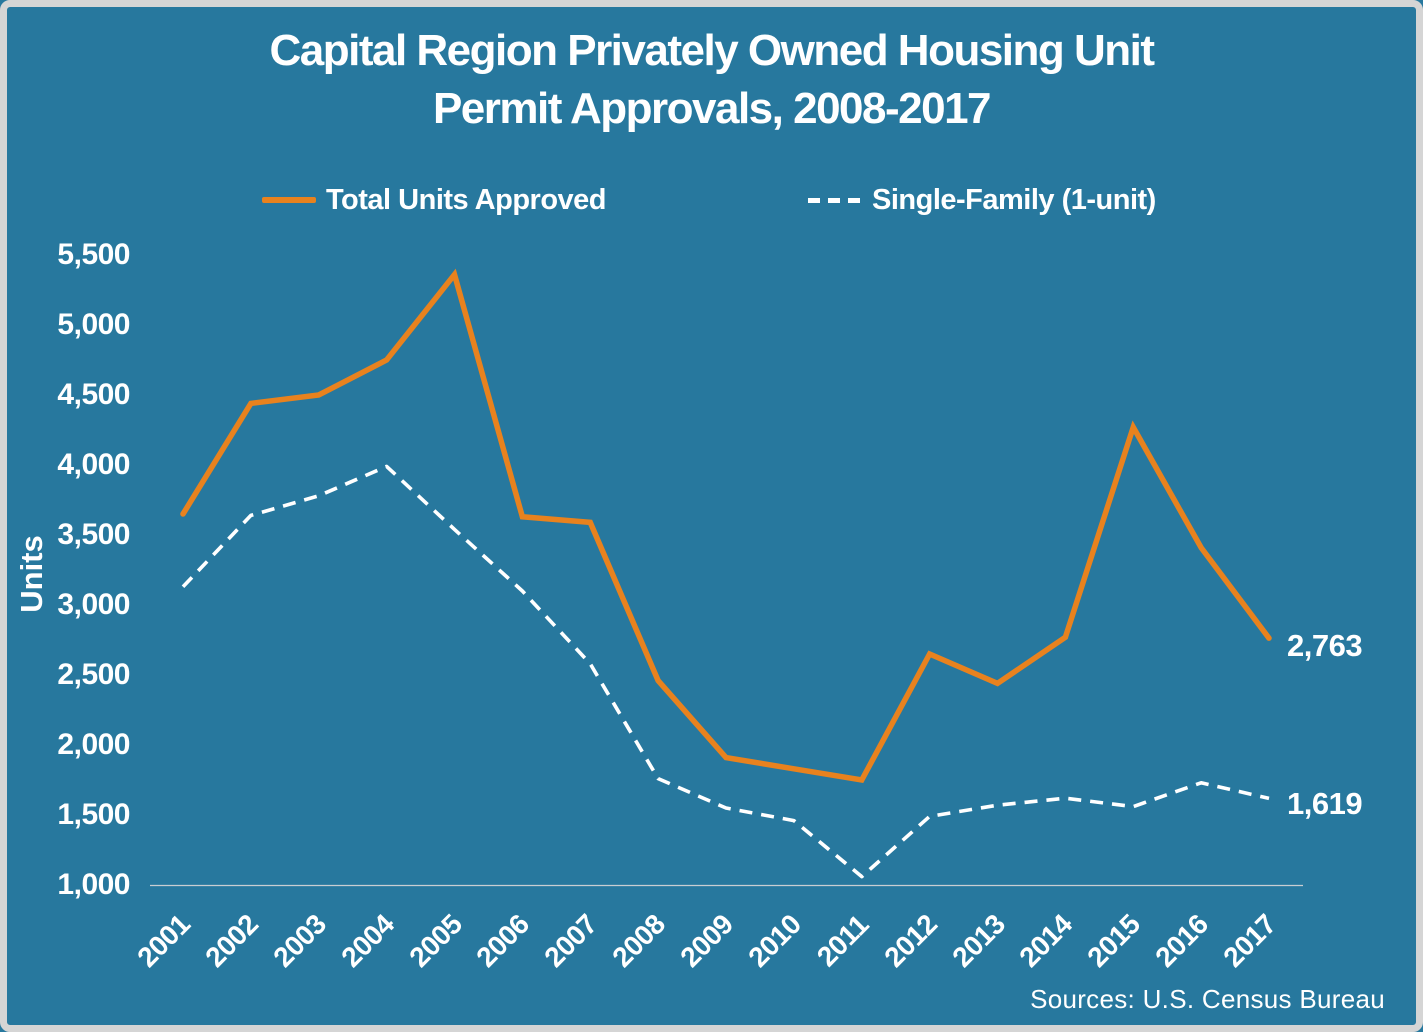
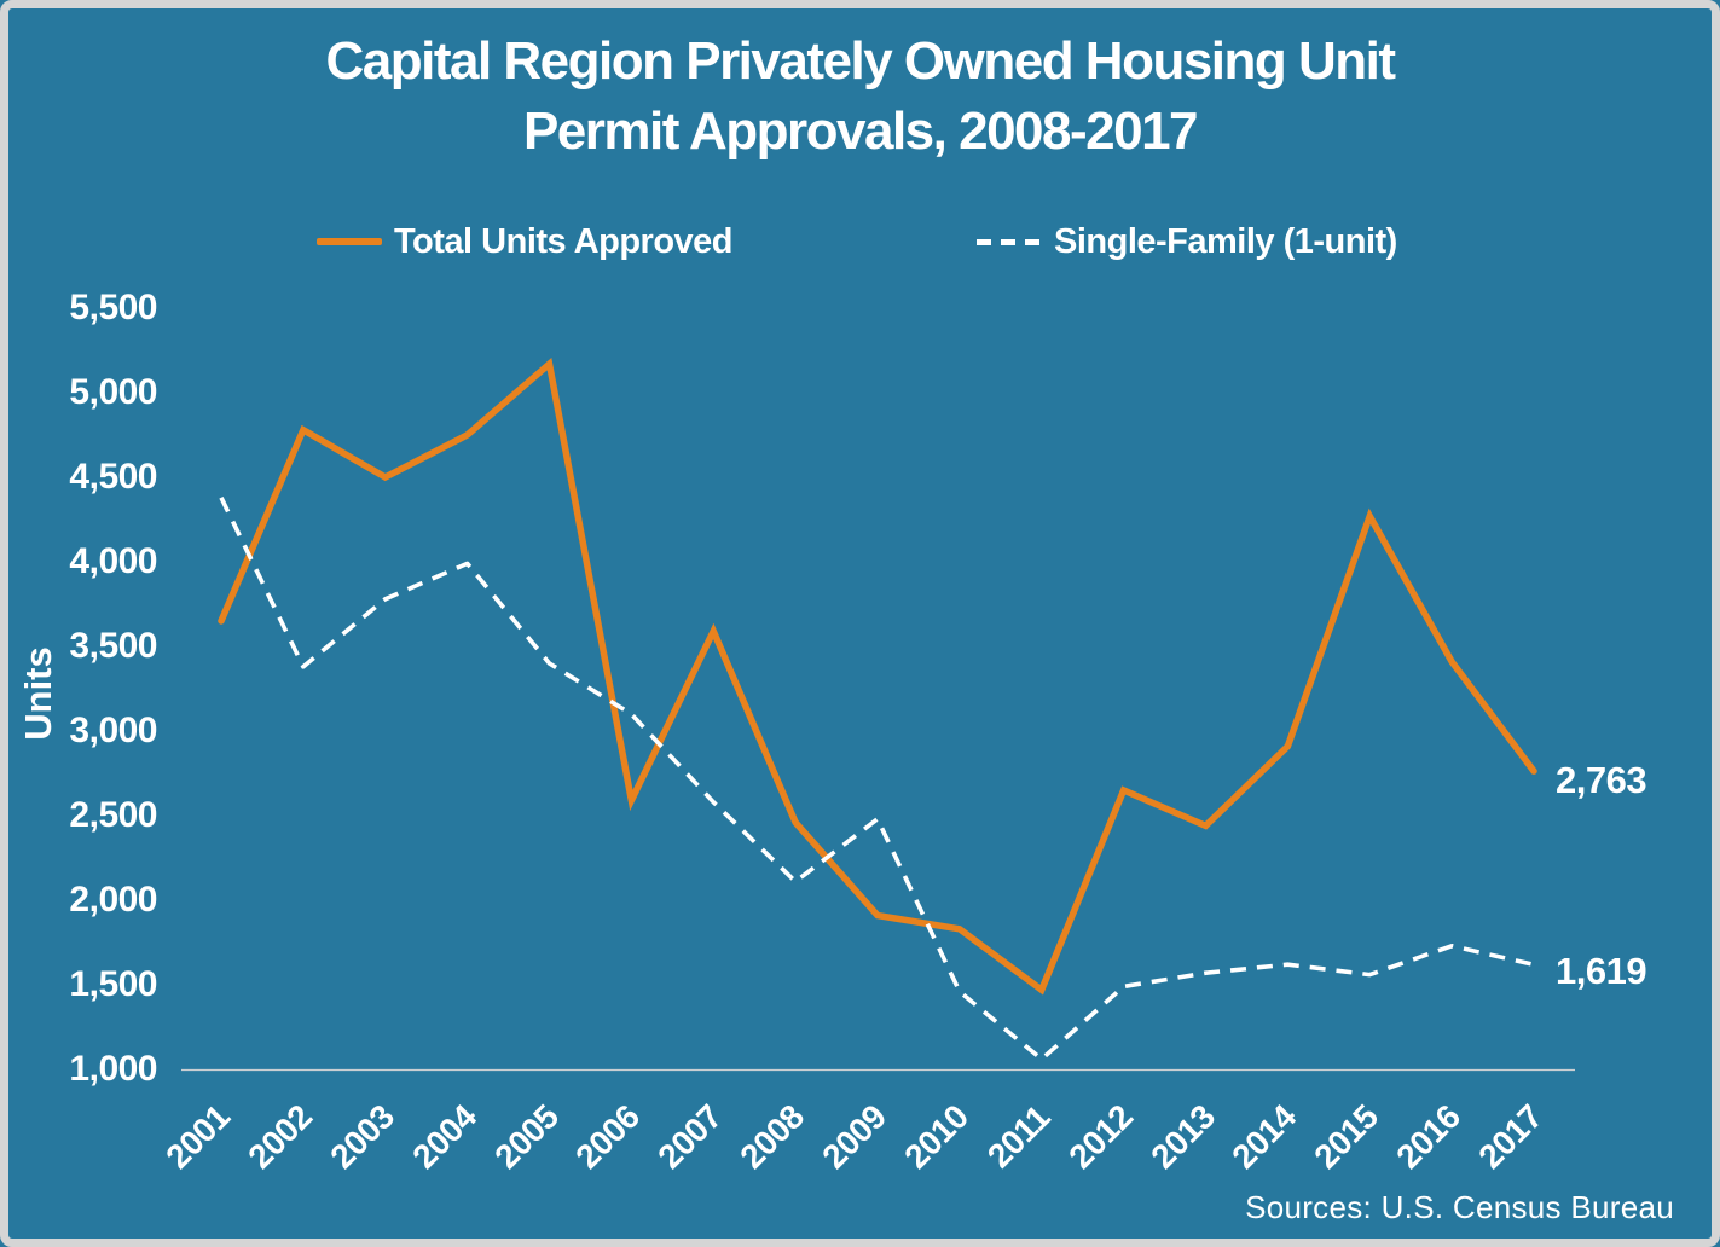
Single-Family (1-unit)/2001: 3130 -> 4380
Total Units Approved/2002: 4440 -> 4780
Single-Family (1-unit)/2002: 3640 -> 3380
Total Units Approved/2005: 5360 -> 5170
Single-Family (1-unit)/2005: 3540 -> 3400
Total Units Approved/2006: 3630 -> 2590
Single-Family (1-unit)/2008: 1760 -> 2110
Single-Family (1-unit)/2009: 1550 -> 2480
Total Units Approved/2011: 1750 -> 1470
Total Units Approved/2014: 2770 -> 2910
